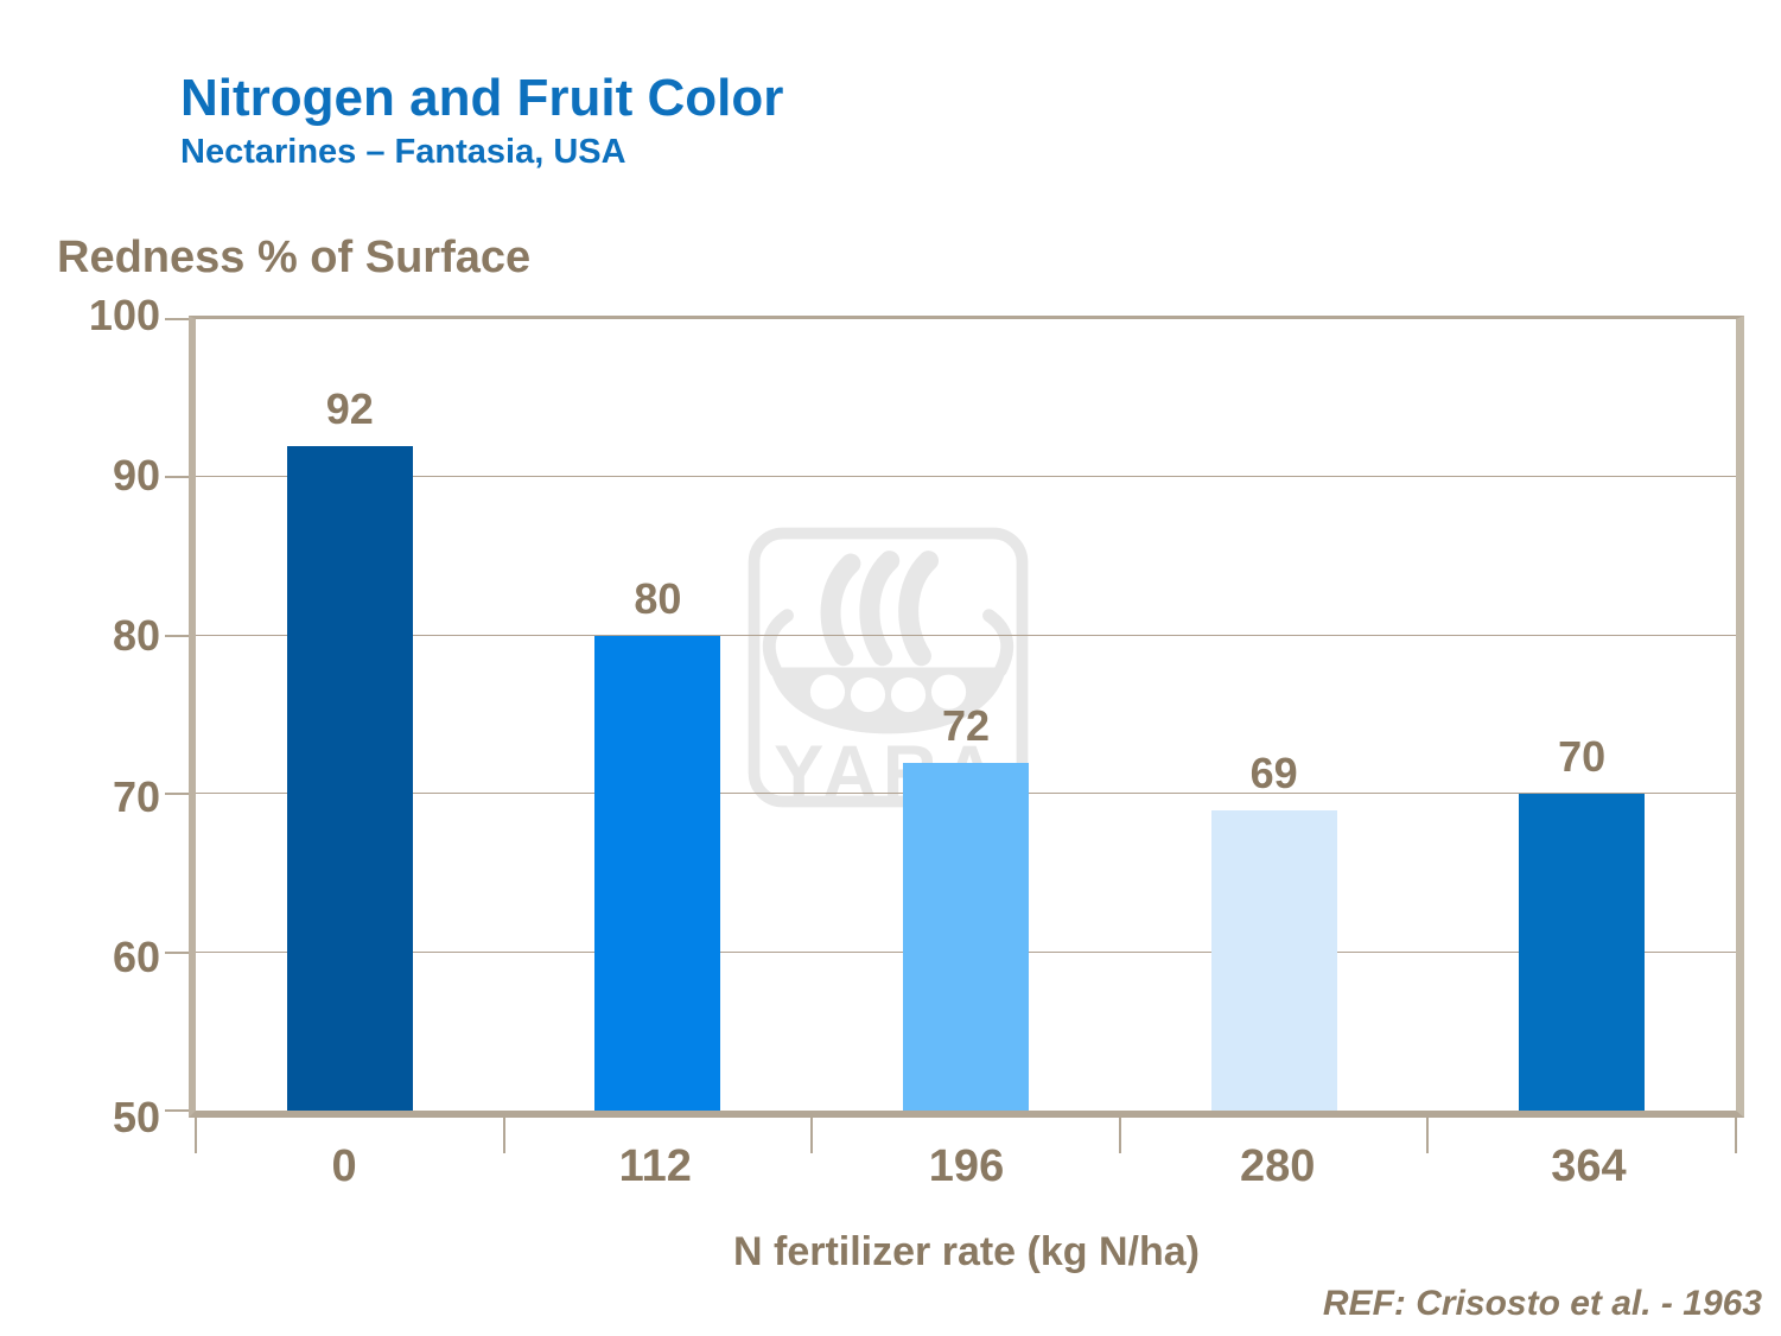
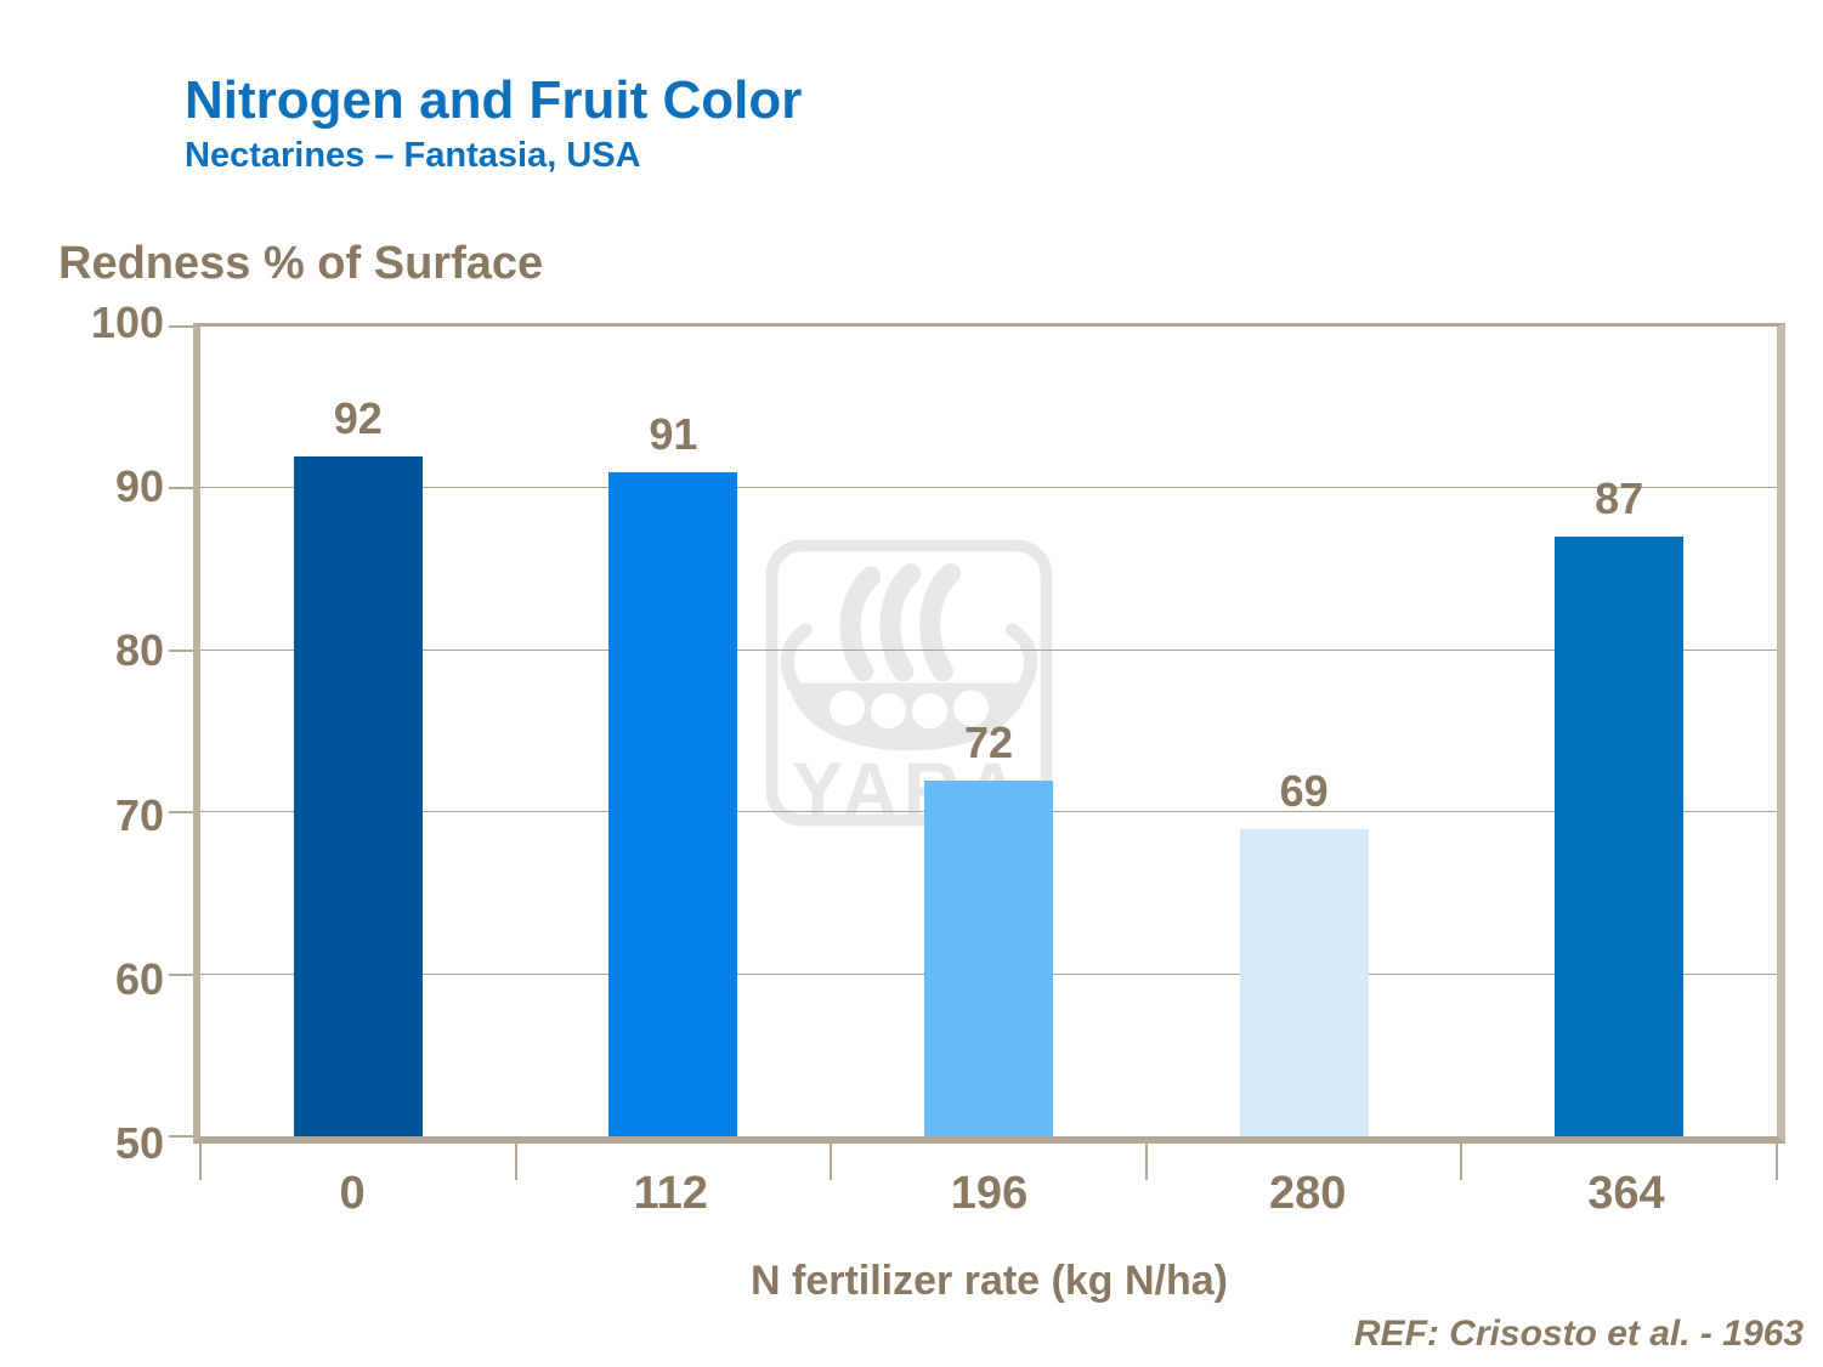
112: 80 -> 91
364: 70 -> 87
